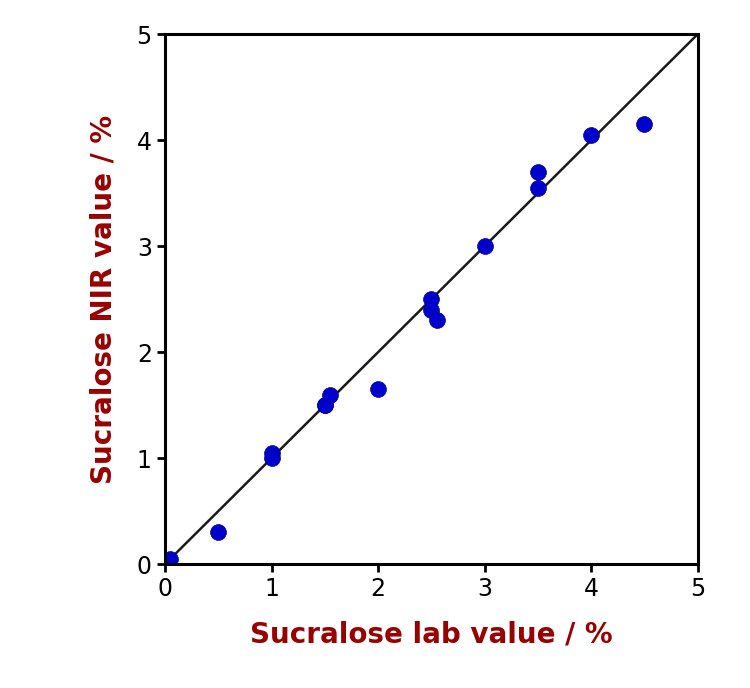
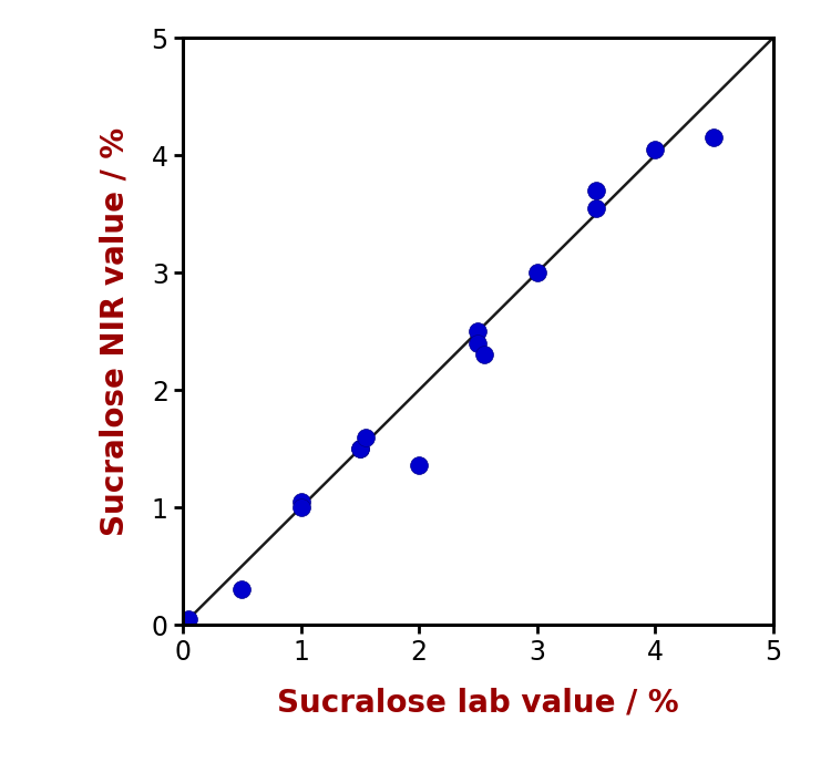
2: 1.65 -> 1.36
